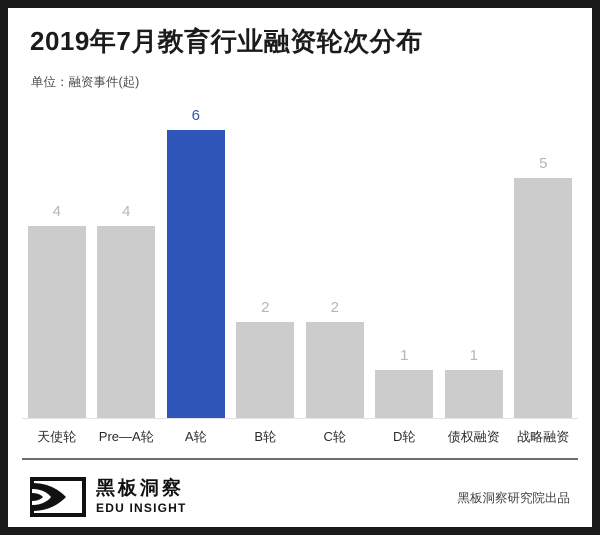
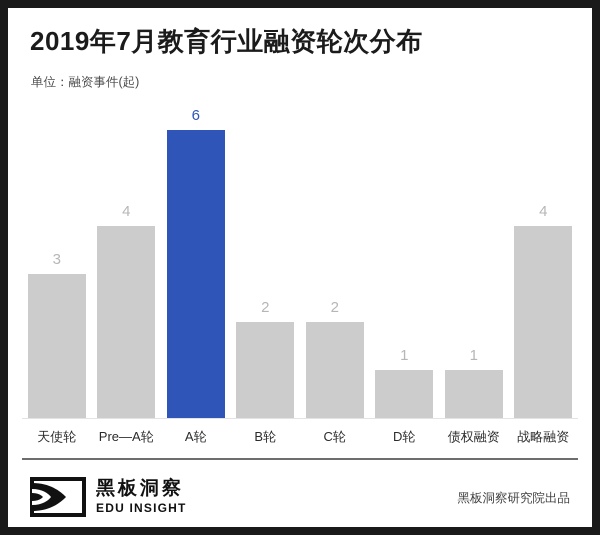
天使轮: 4 -> 3
战略融资: 5 -> 4
